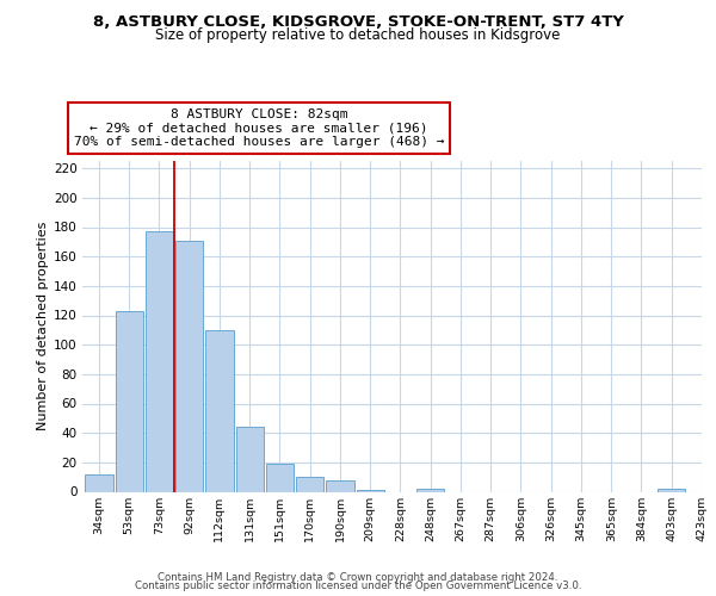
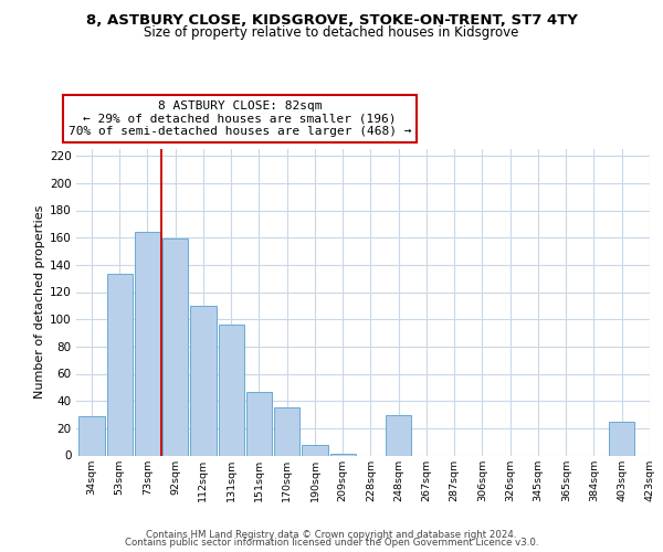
34sqm: 12 -> 29
53sqm: 123 -> 133
73sqm: 177 -> 164
92sqm: 171 -> 159
131sqm: 44 -> 96
151sqm: 19 -> 47
170sqm: 10 -> 35
248sqm: 2 -> 30
403sqm: 2 -> 25
